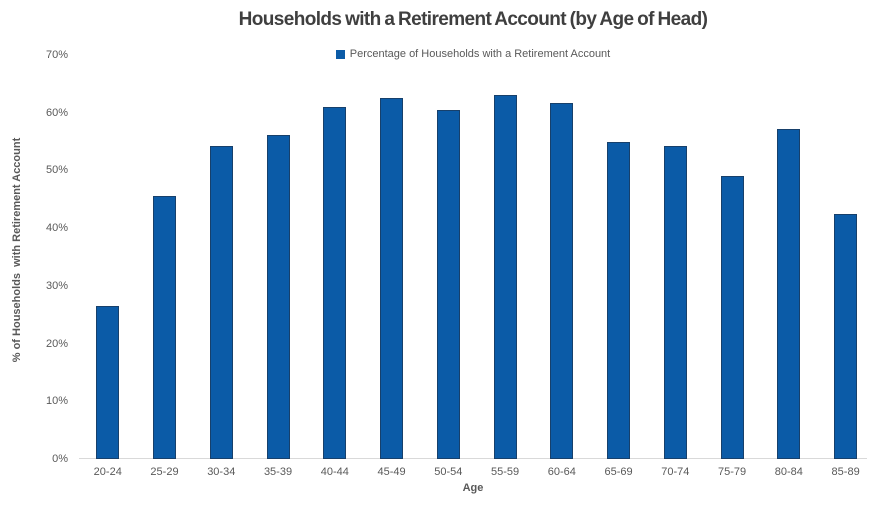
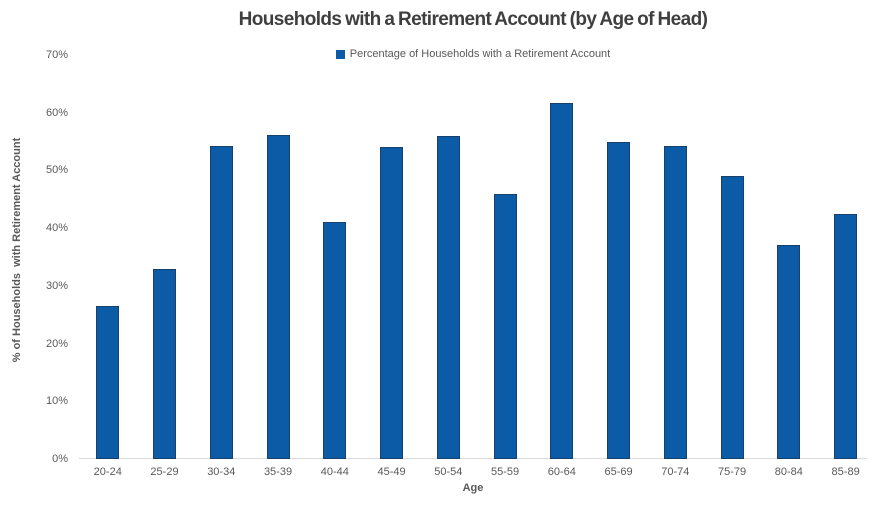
25-29: 46% -> 33%
40-44: 61% -> 41%
45-49: 62% -> 54%
50-54: 60% -> 56%
55-59: 63% -> 46%
80-84: 57% -> 37%
